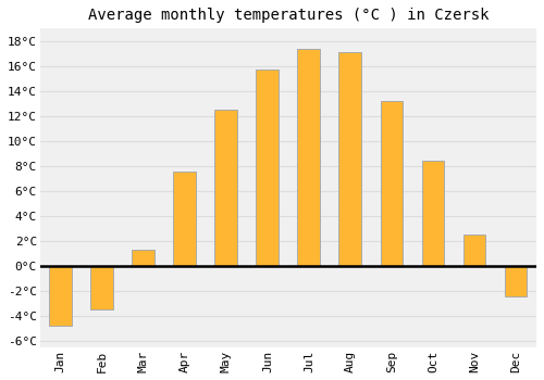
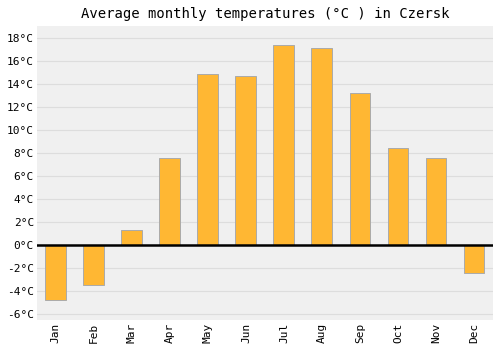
May: 12.5°C -> 14.9°C
Jun: 15.7°C -> 14.7°C
Nov: 2.5°C -> 7.6°C
